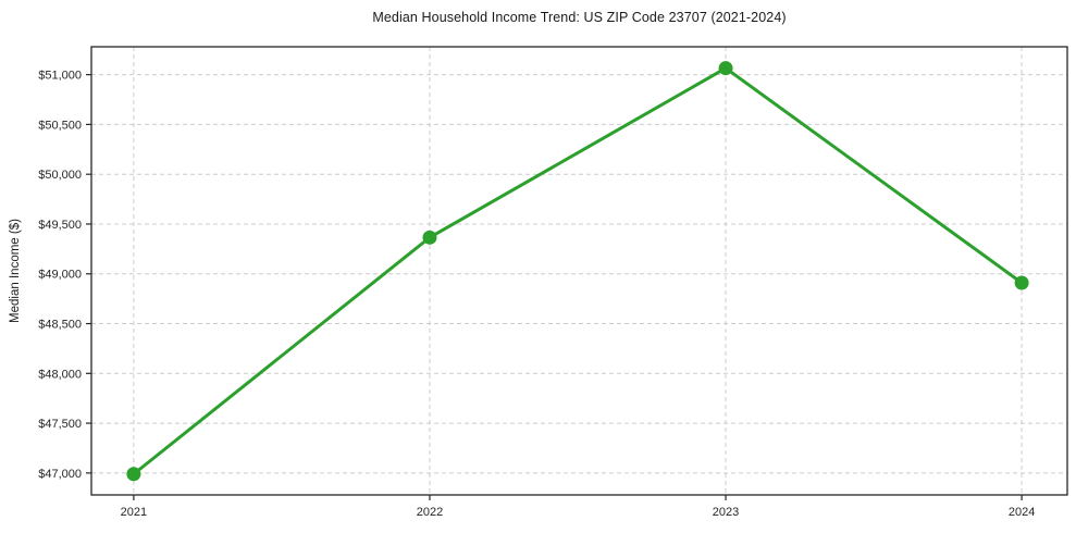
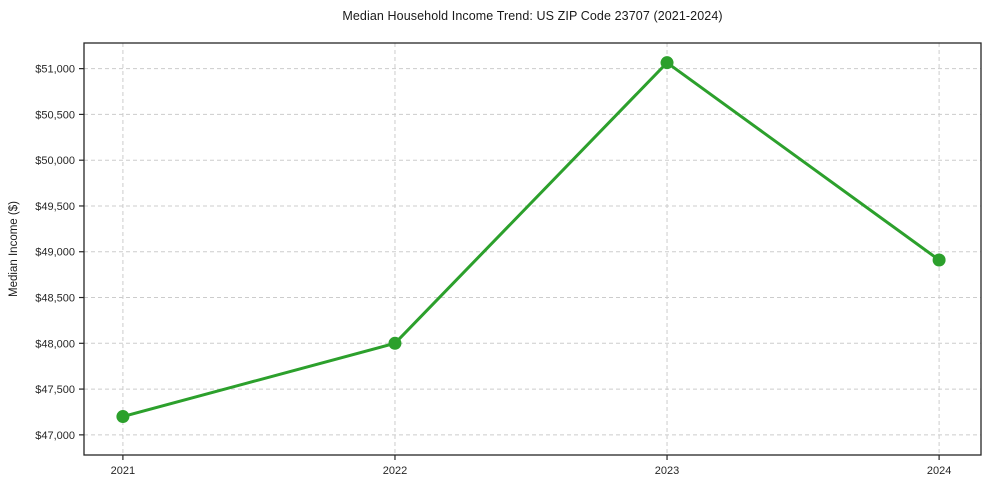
2021: $47000 -> $47200
2022: $49400 -> $48000
